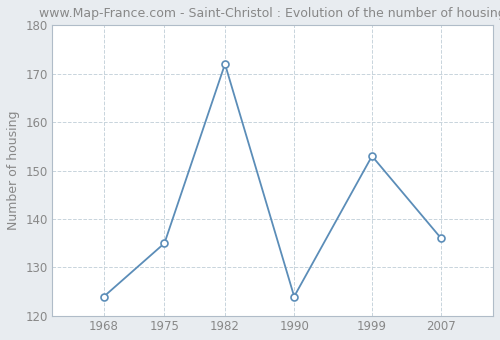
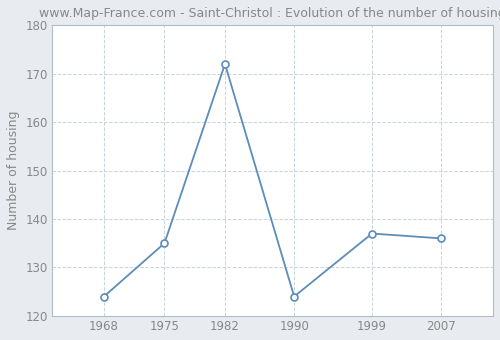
1999: 153 -> 137
